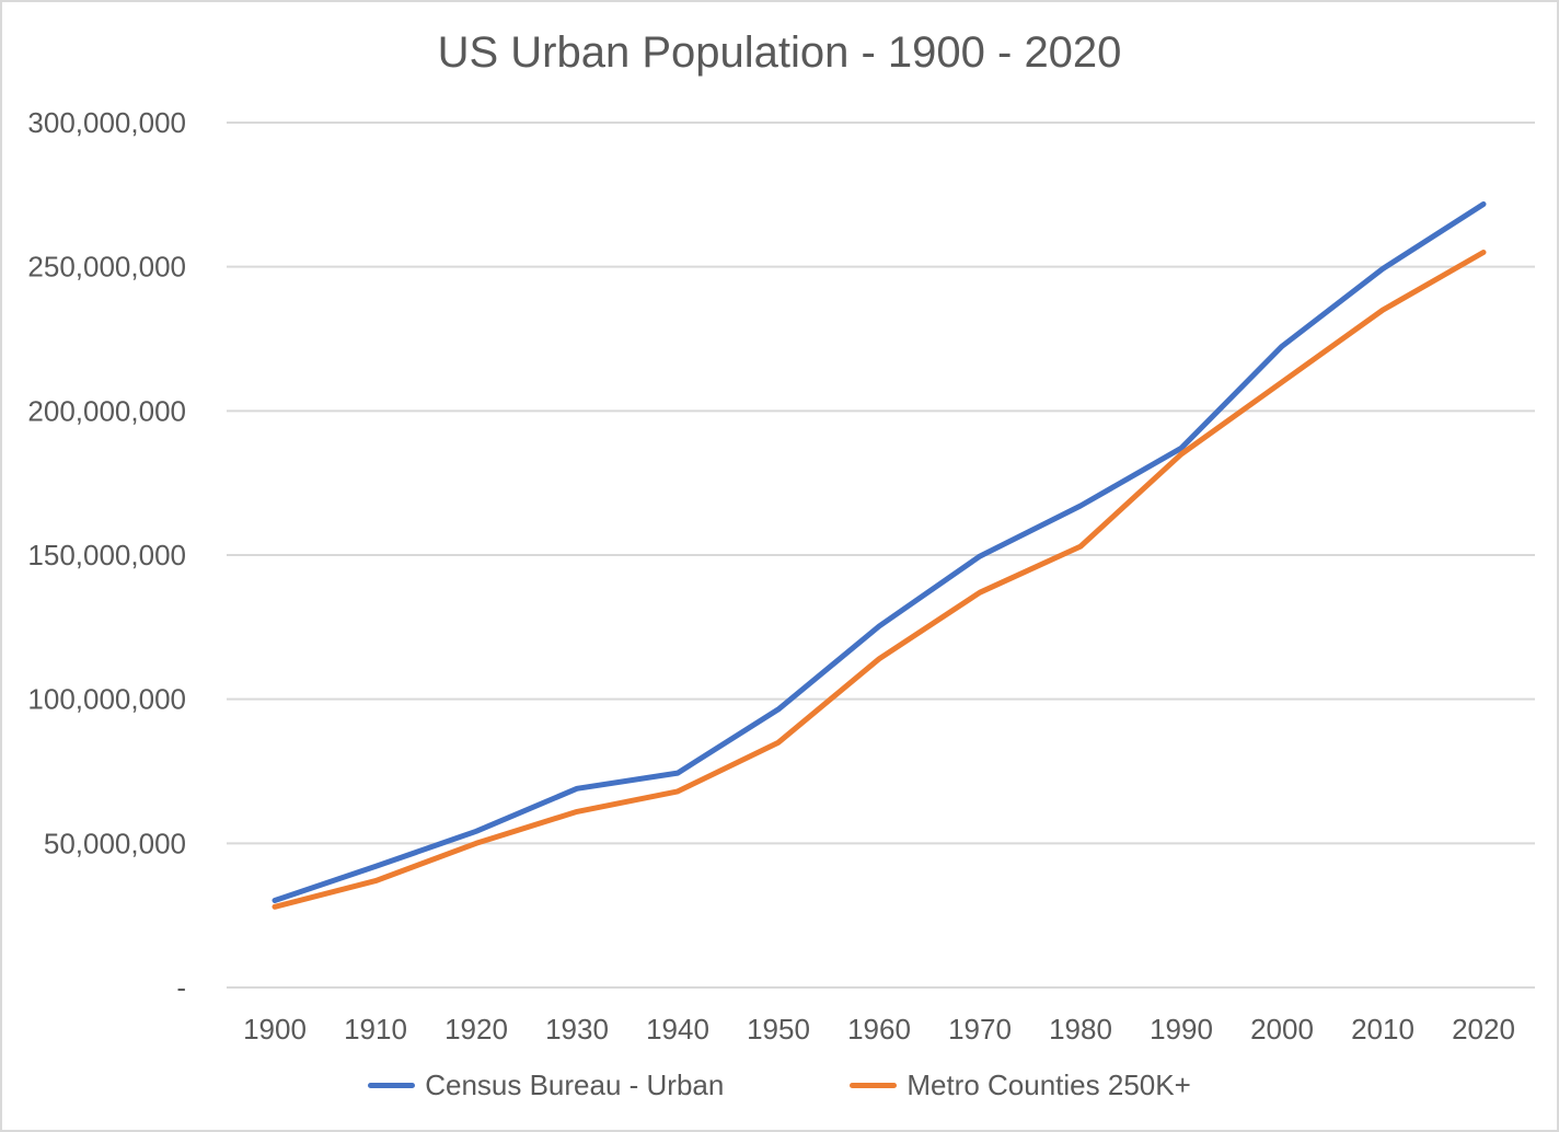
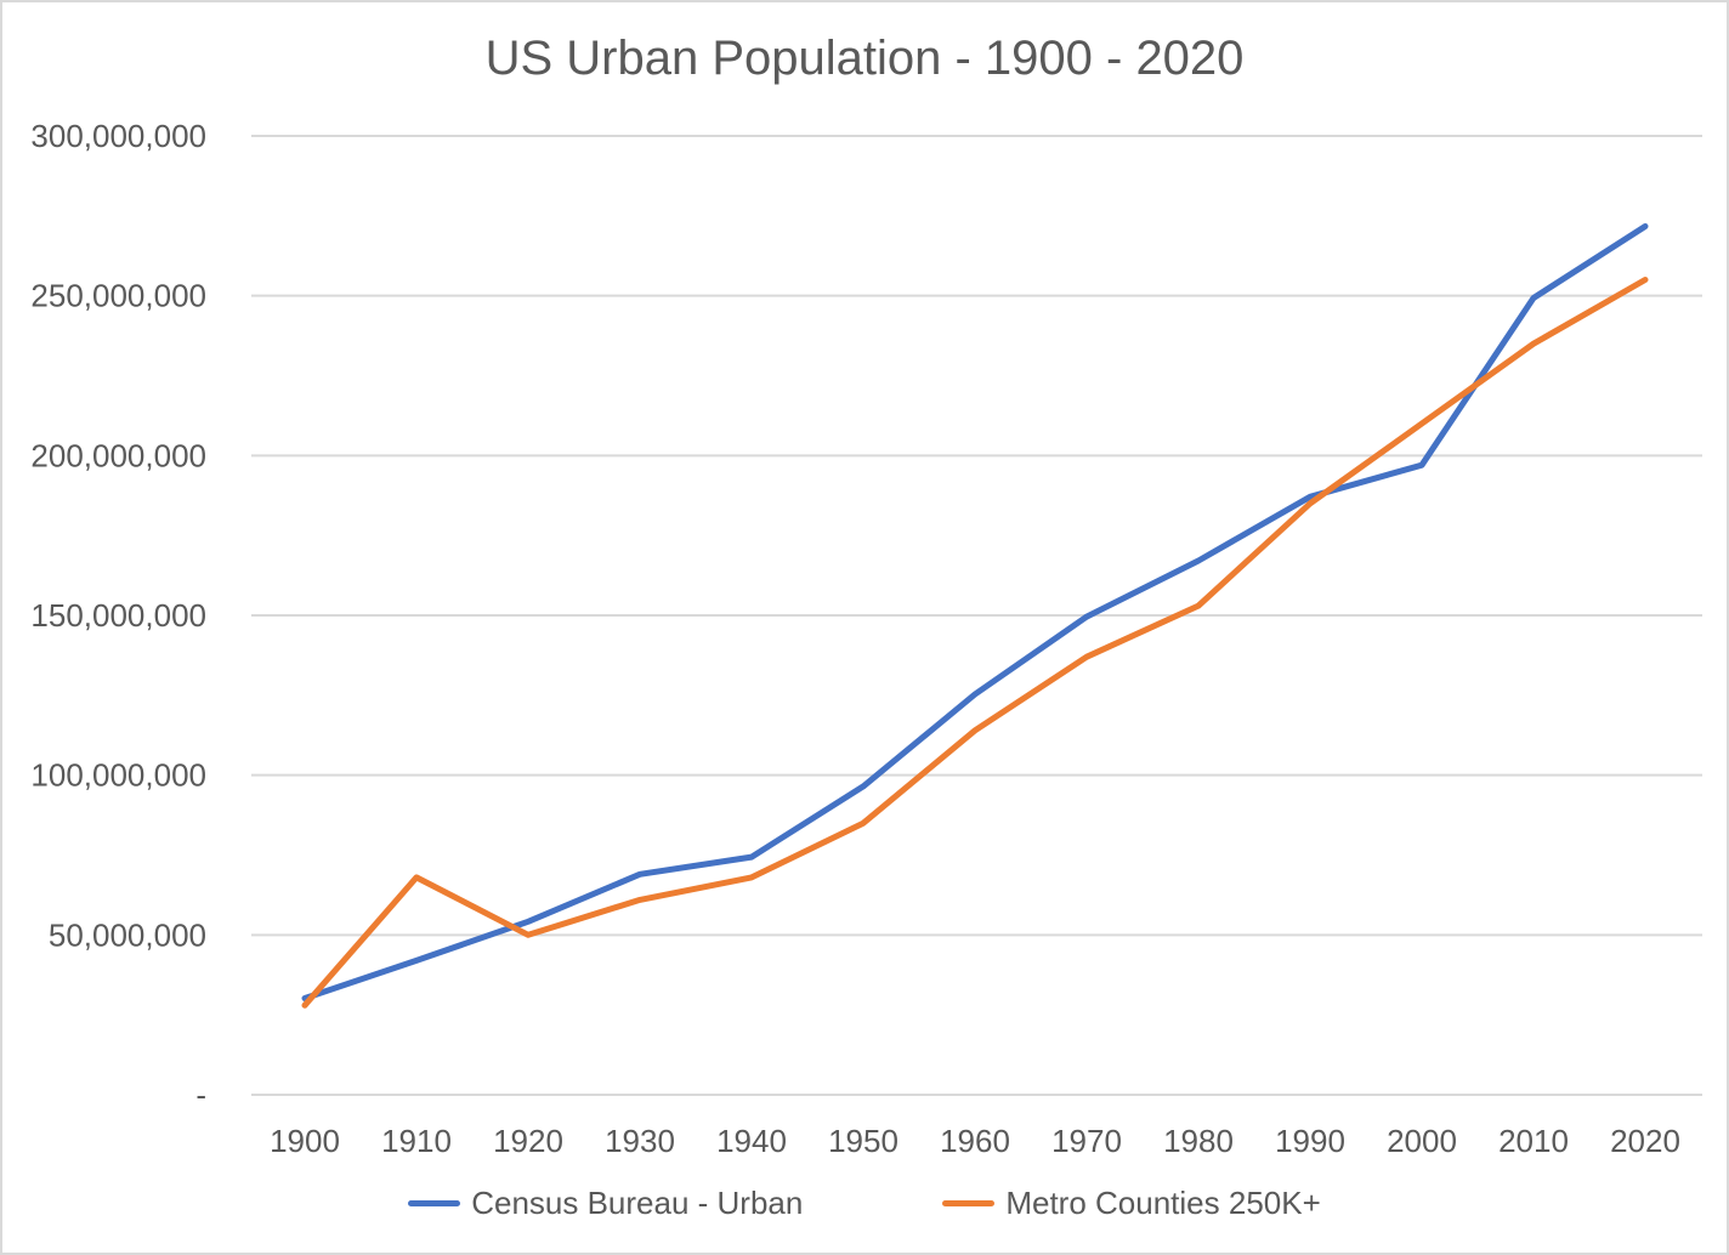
Metro Counties 250K+/1910: 37000000 -> 68000000
Census Bureau - Urban/2000: 222000000 -> 197000000
